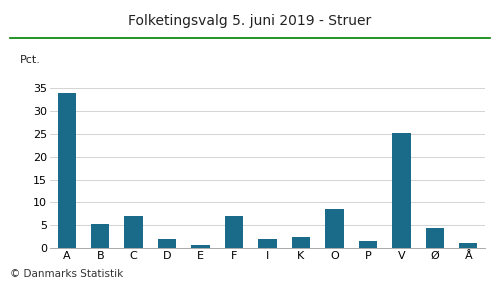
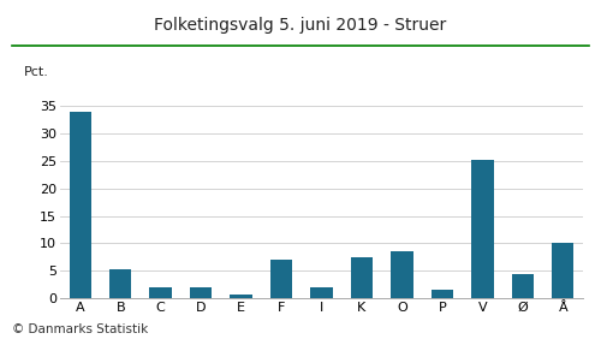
C: 7.1 -> 2.0
K: 2.5 -> 7.5
Å: 1.1 -> 10.0
